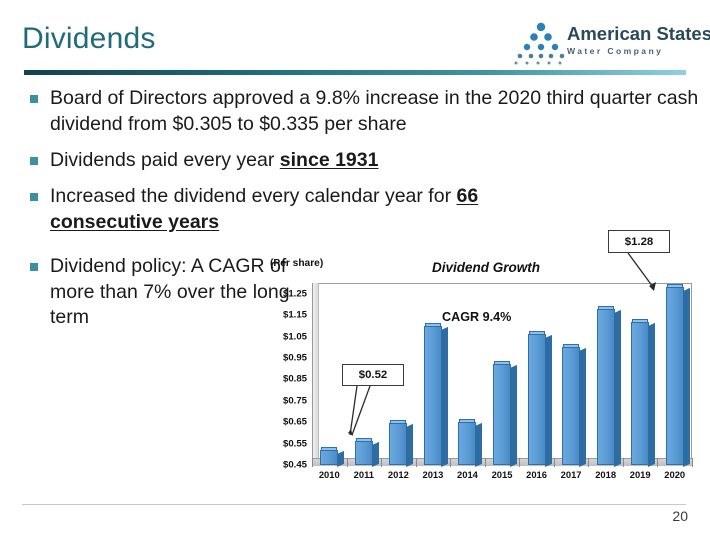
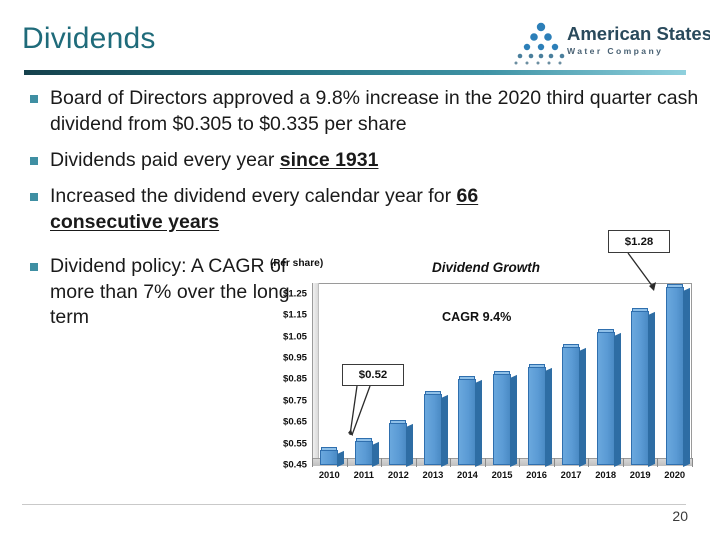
2013: $1.10 -> $0.78
2014: $0.65 -> $0.85
2015: $0.92 -> $0.88
2016: $1.06 -> $0.91
2018: $1.18 -> $1.07
2019: $1.12 -> $1.17
